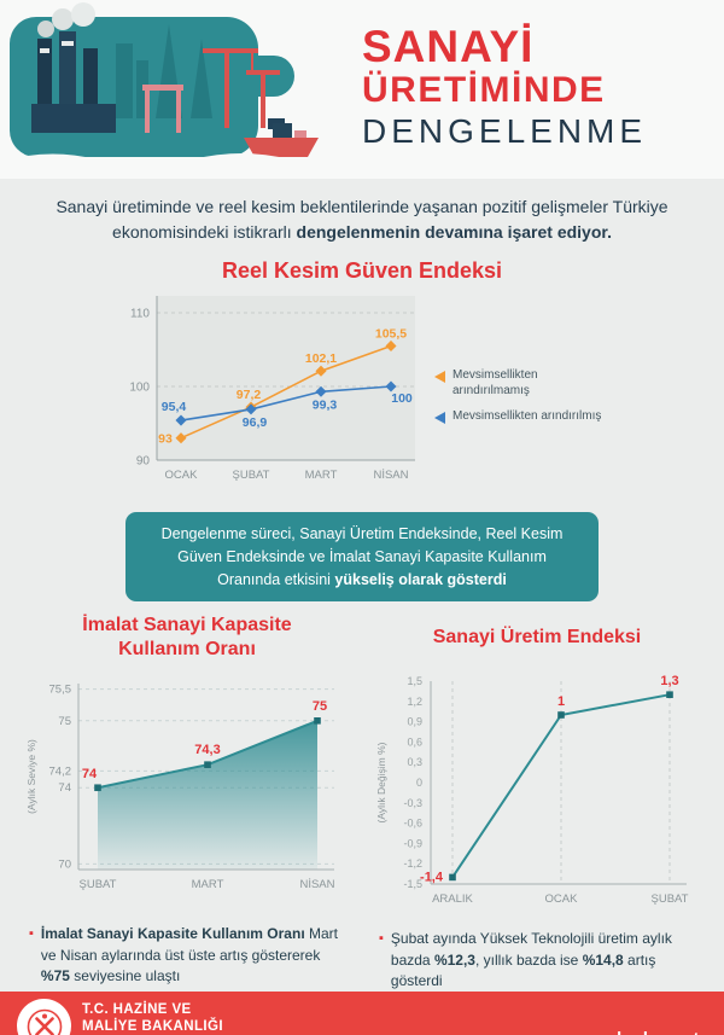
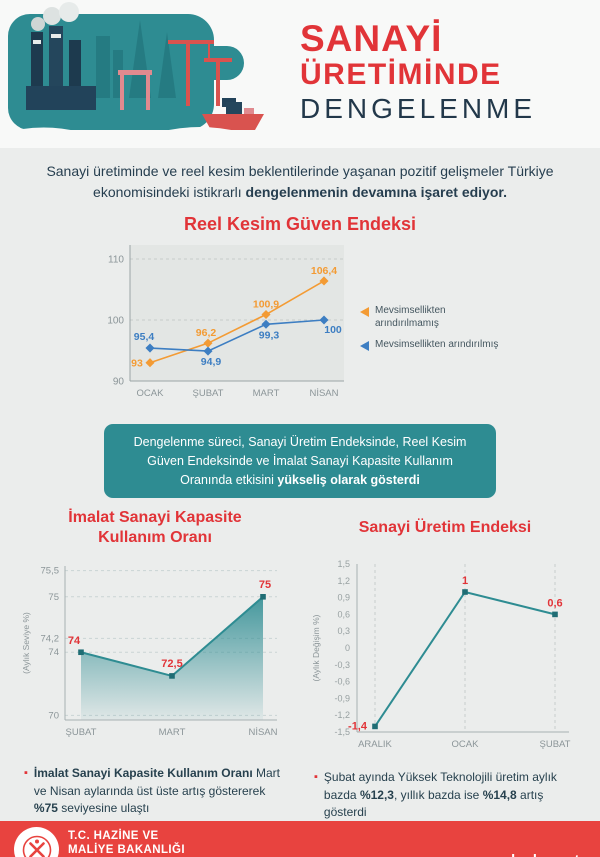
Reel Kesim Güven Endeksi/Mevsimsellikten arındırılmamış/ŞUBAT: 97,2 -> 96,2
Reel Kesim Güven Endeksi/Mevsimsellikten arındırılmış/ŞUBAT: 96,9 -> 94,9
Reel Kesim Güven Endeksi/Mevsimsellikten arındırılmamış/MART: 102,1 -> 100,9
Reel Kesim Güven Endeksi/Mevsimsellikten arındırılmamış/NİSAN: 105,5 -> 106,4
İmalat Sanayi Kapasite Kullanım Oranı/MART: 74,3 -> 72,5
Sanayi Üretim Endeksi/ŞUBAT: 1,3 -> 0,6
